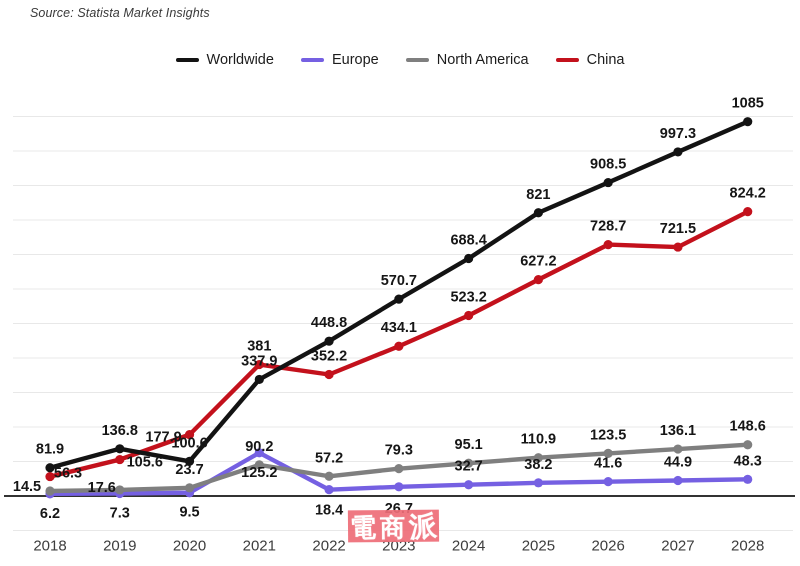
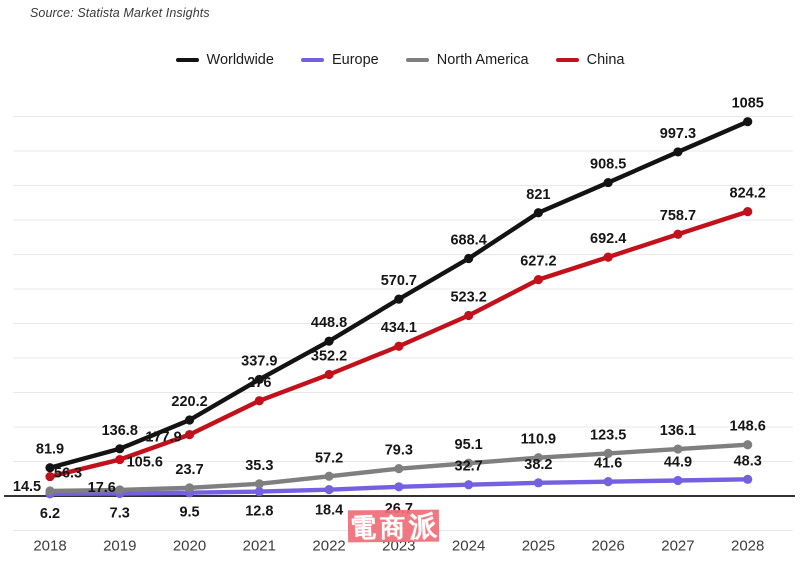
Worldwide/2020: 100.6 -> 220.2
Europe/2021: 125.2 -> 12.8
North America/2021: 90.2 -> 35.3
China/2021: 381 -> 276
China/2026: 728.7 -> 692.4
China/2027: 721.5 -> 758.7
